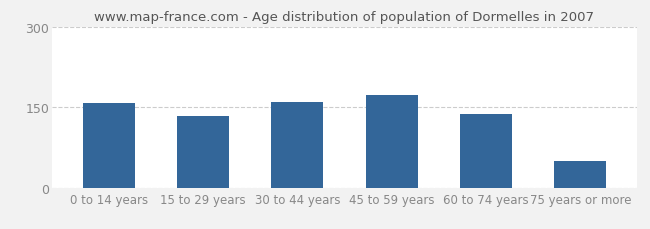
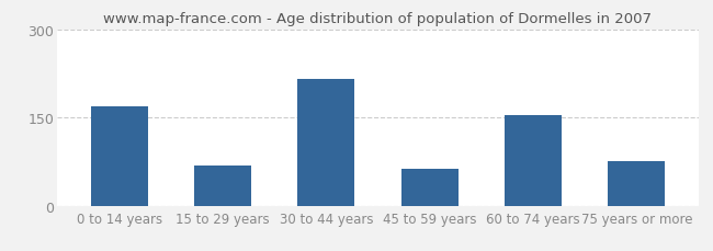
0 to 14 years: 157 -> 168
15 to 29 years: 133 -> 68
30 to 44 years: 160 -> 216
45 to 59 years: 173 -> 62
60 to 74 years: 138 -> 154
75 years or more: 50 -> 76
